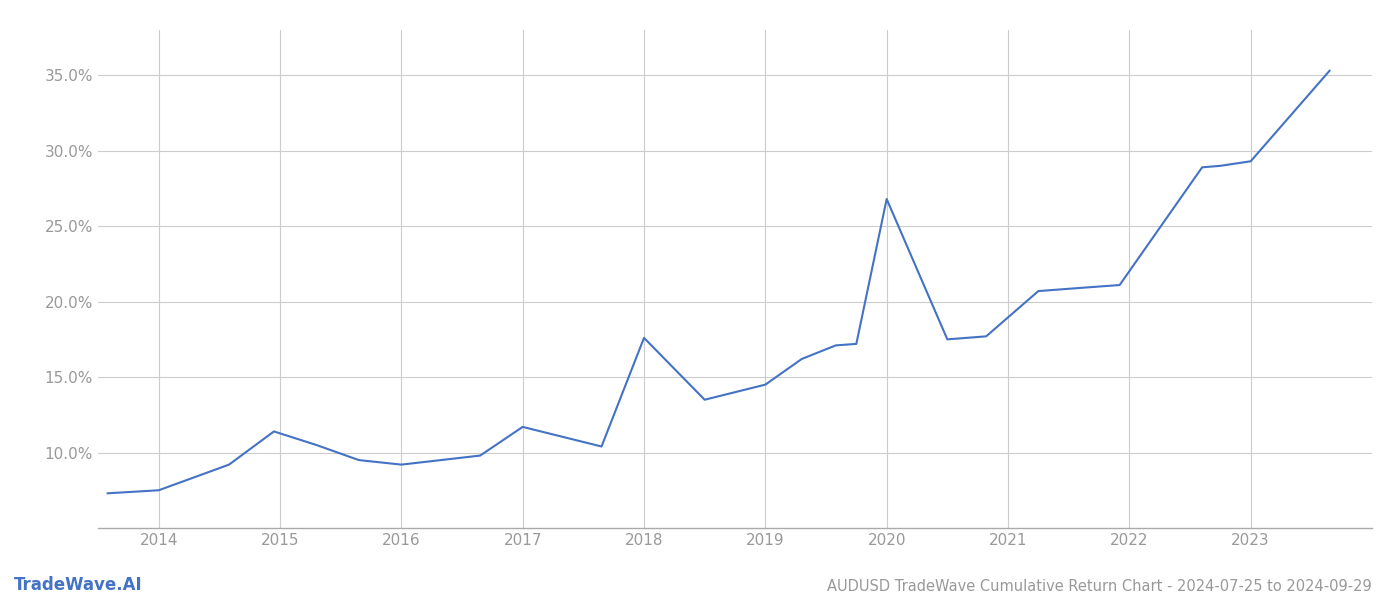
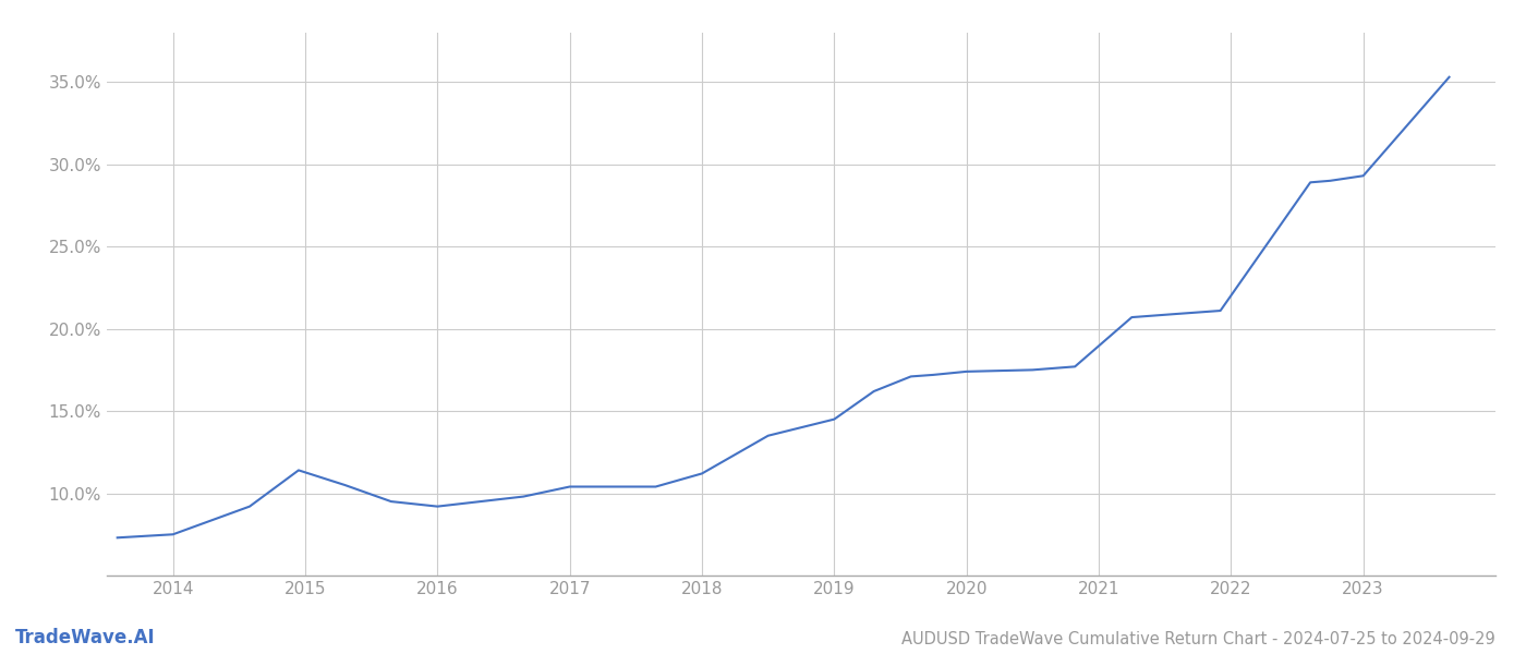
2017: 11.7% -> 10.4%
2018: 17.6% -> 11.2%
2020: 26.8% -> 17.4%
